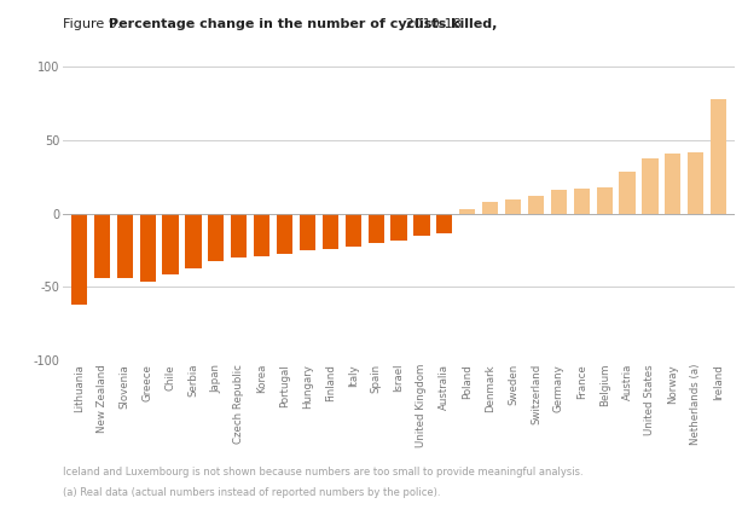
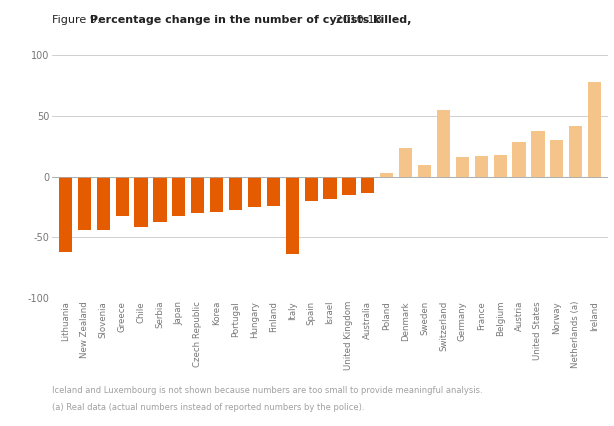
Greece: -46 -> -32
Italy: -22 -> -64
Denmark: 8 -> 24
Switzerland: 12 -> 55
Norway: 41 -> 30
